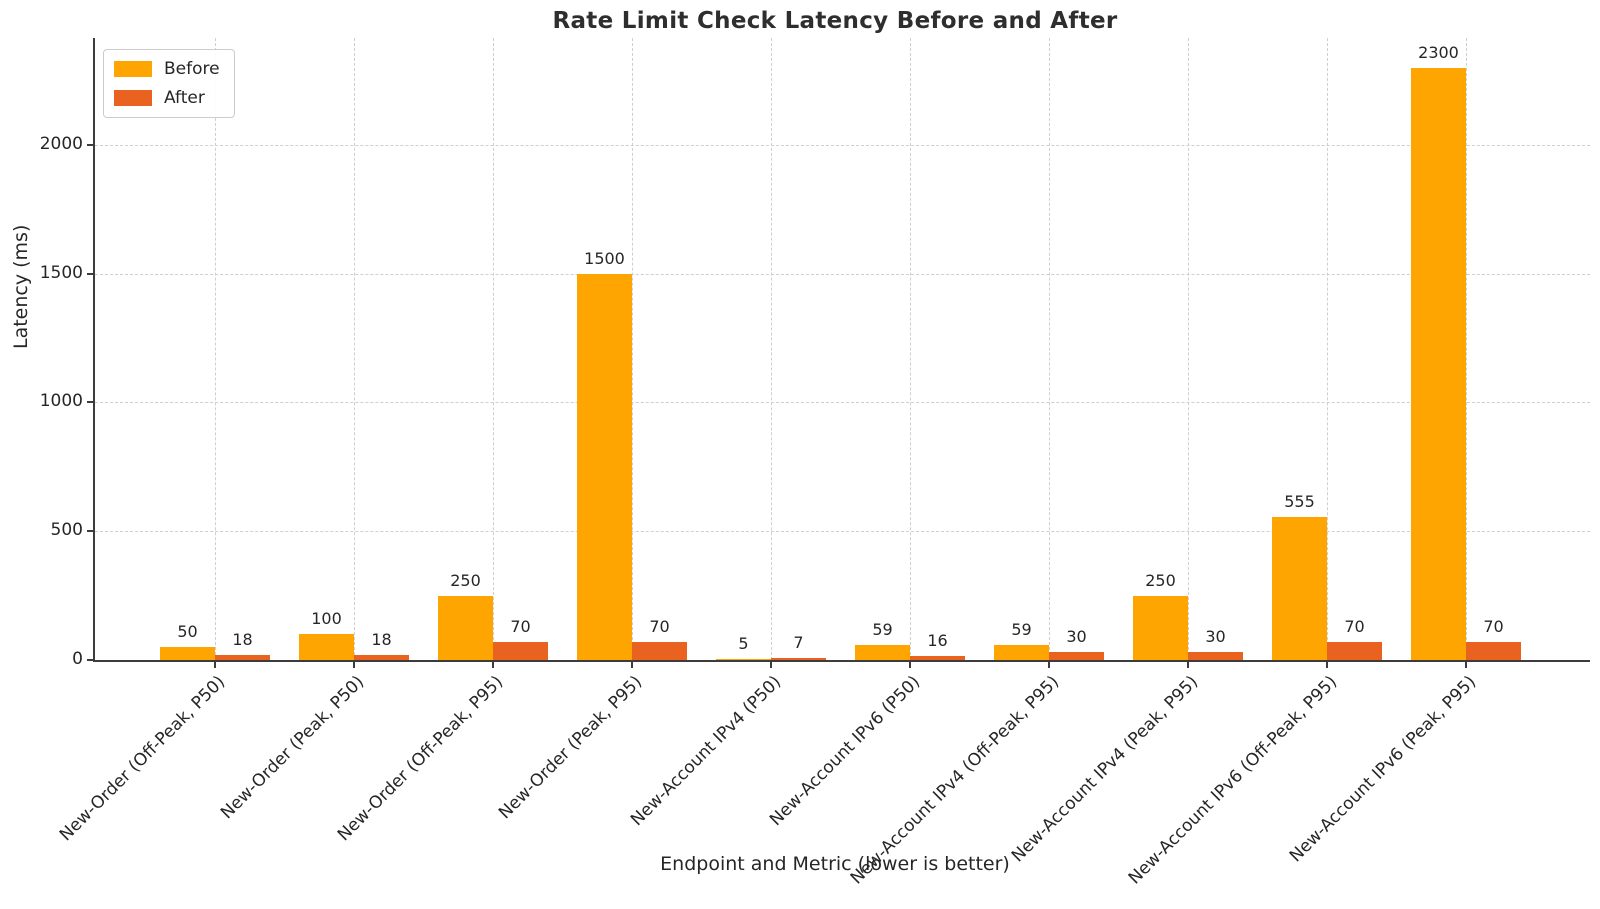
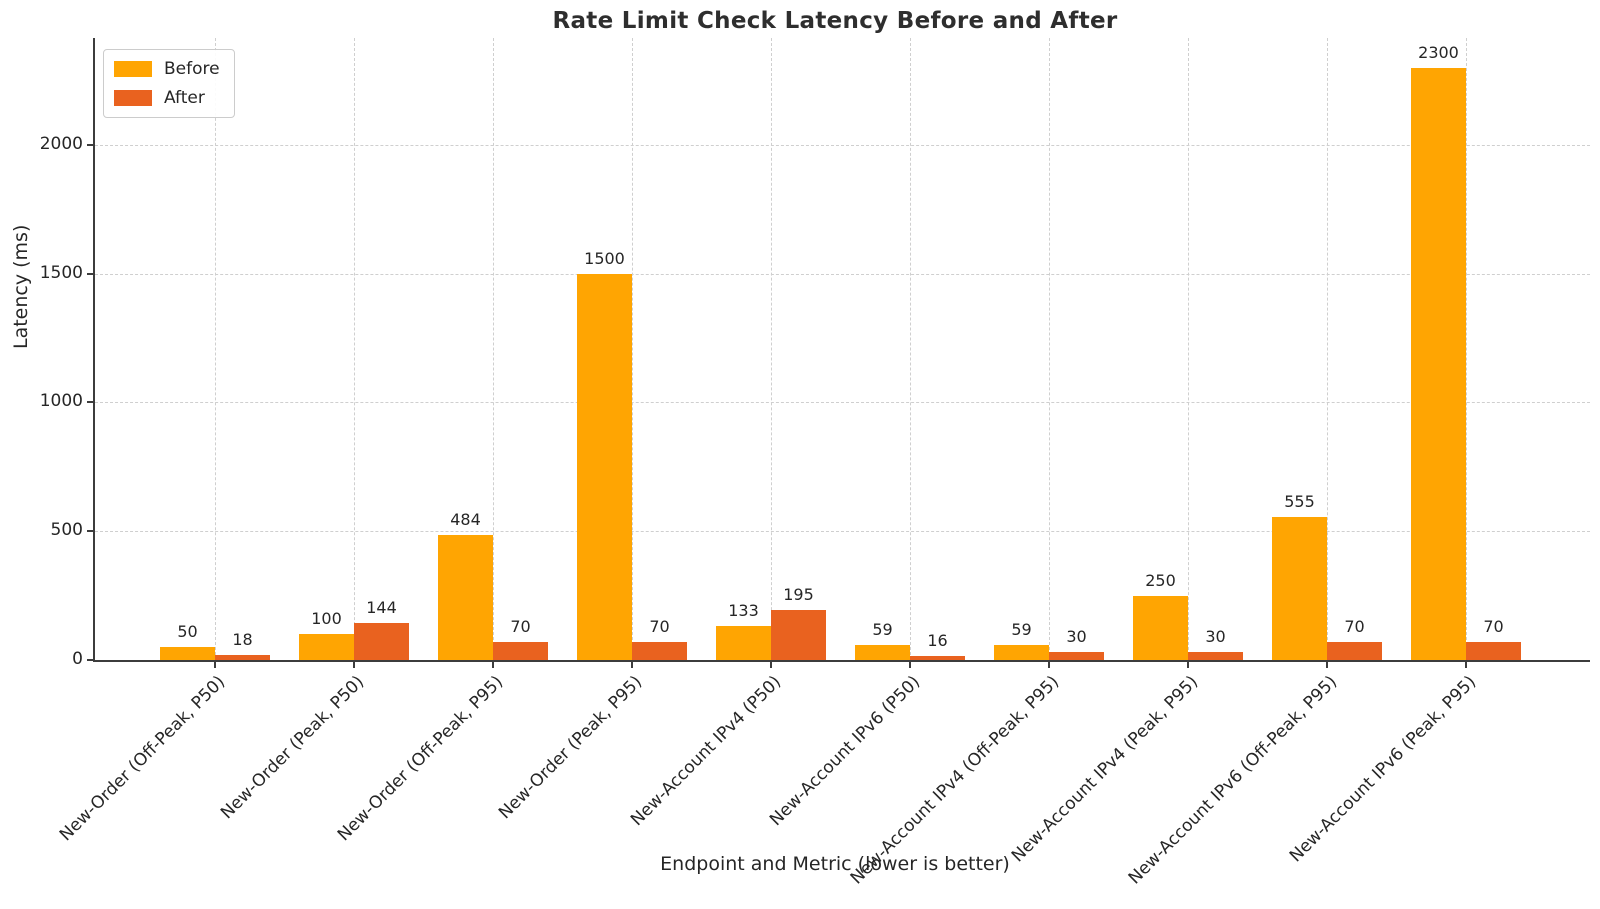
After/New-Order (Peak, P50): 18 -> 144
Before/New-Order (Off-Peak, P95): 250 -> 484
Before/New-Account IPv4 (P50): 5 -> 133
After/New-Account IPv4 (P50): 7 -> 195
